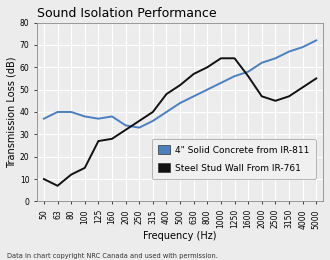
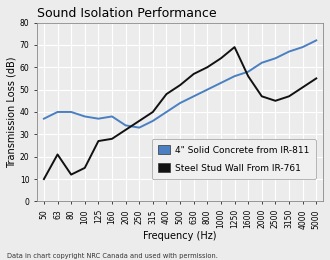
Steel Stud Wall From IR-761/63: 7 -> 21
Steel Stud Wall From IR-761/1250: 64 -> 69
